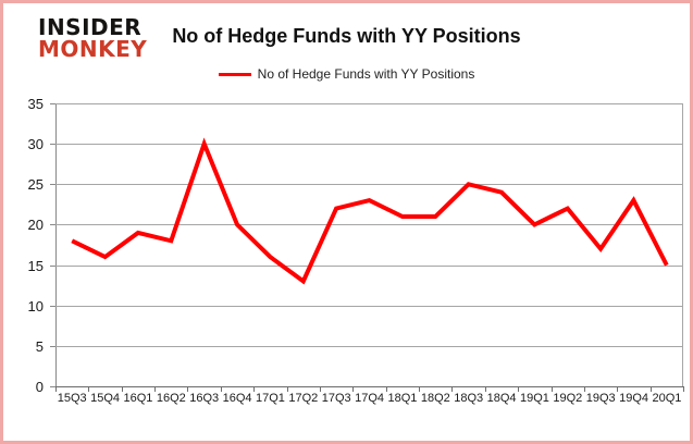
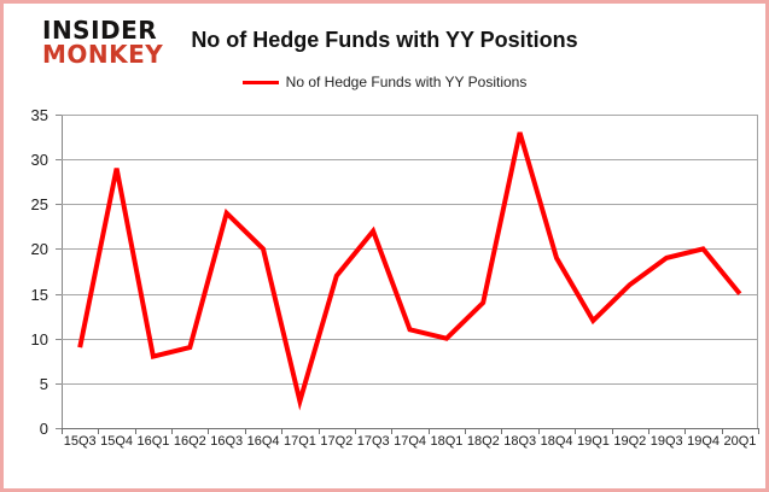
15Q3: 18 -> 9
15Q4: 16 -> 29
16Q1: 19 -> 8
16Q2: 18 -> 9
16Q3: 30 -> 24
17Q1: 16 -> 3
17Q2: 13 -> 17
17Q4: 23 -> 11
18Q1: 21 -> 10
18Q2: 21 -> 14
18Q3: 25 -> 33
18Q4: 24 -> 19
19Q1: 20 -> 12
19Q2: 22 -> 16
19Q3: 17 -> 19
19Q4: 23 -> 20
